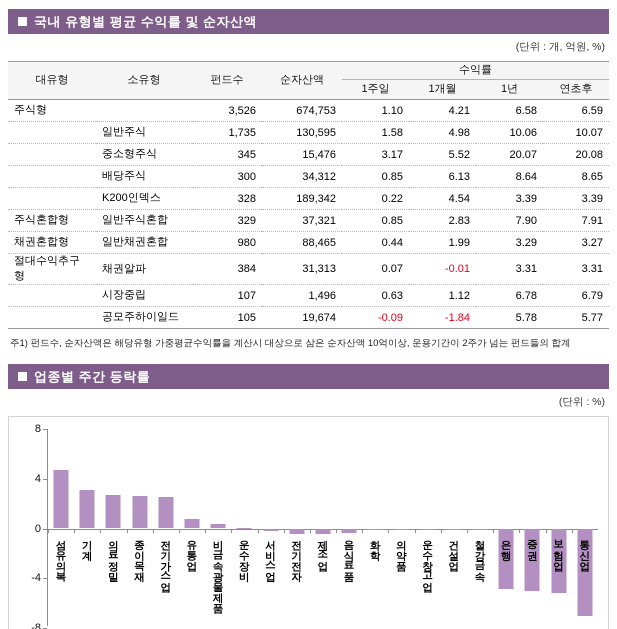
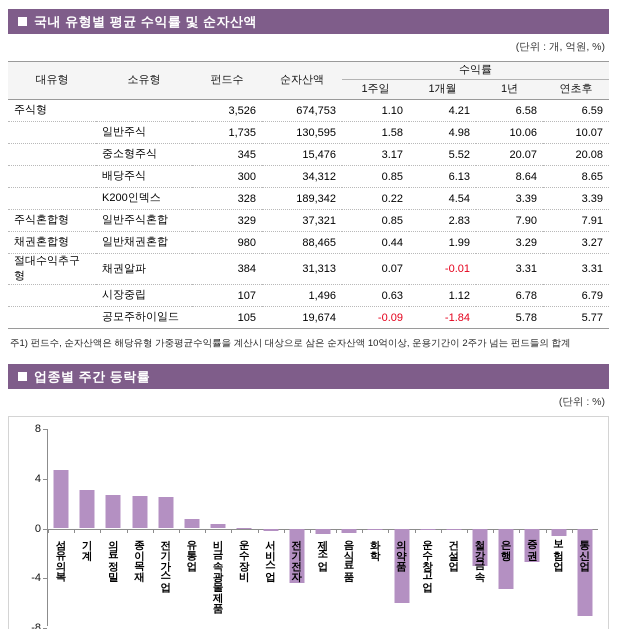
전기전자: -0.5 -> -4.4
의약품: -0.1 -> -6.0
철강금속: -0.1 -> -3.0
증권: -5.0 -> -2.7
보험업: -5.2 -> -0.6
